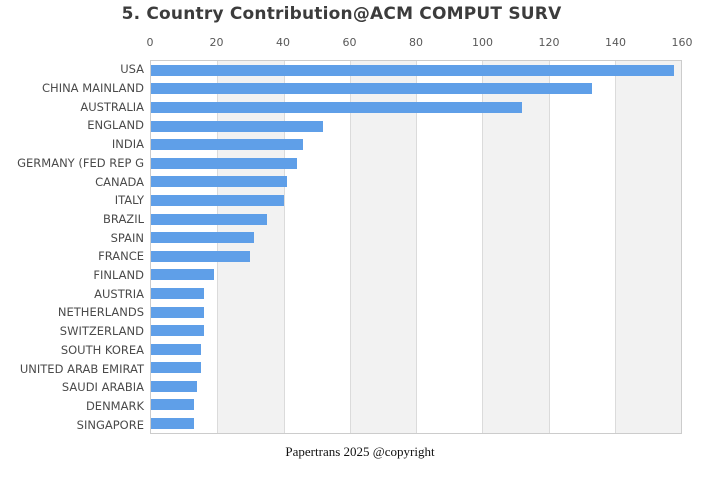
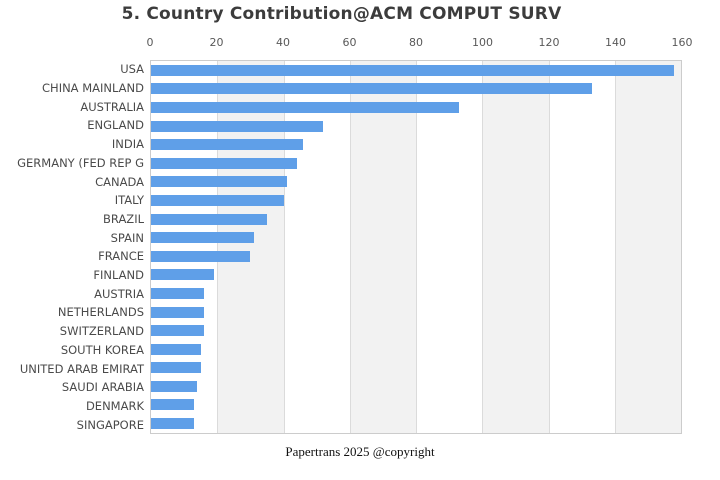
AUSTRALIA: 112 -> 93
